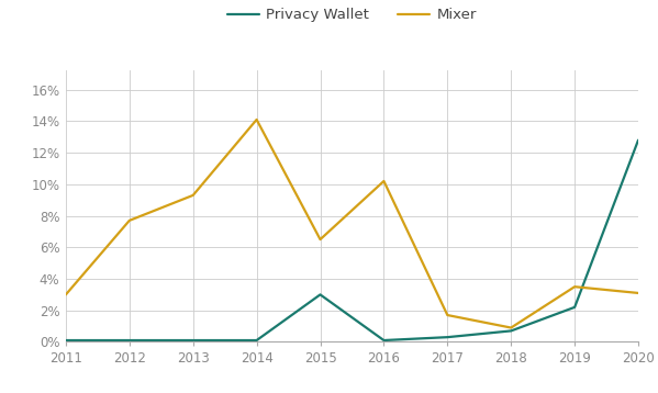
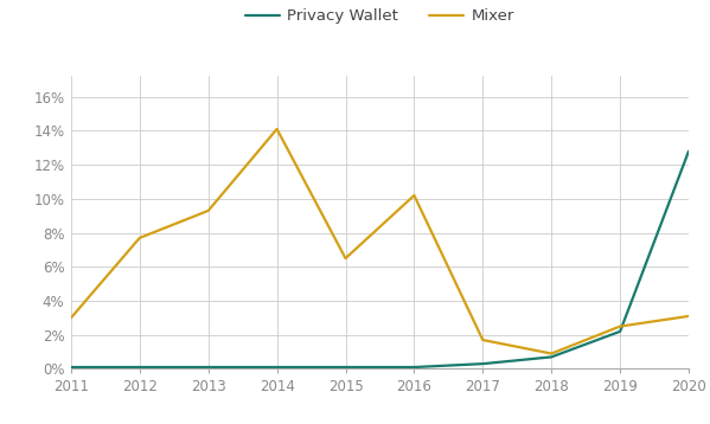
Privacy Wallet/2015: 3.0% -> 0.1%
Mixer/2019: 3.5% -> 2.5%
